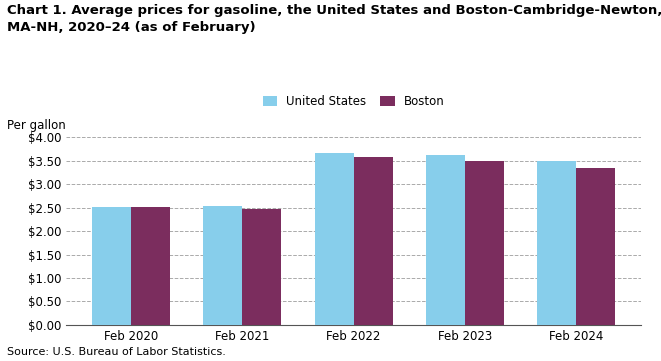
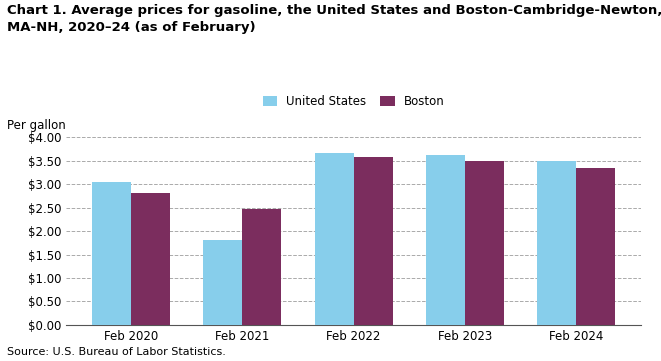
United States/Feb 2020: $2.52 -> $3.05
Boston/Feb 2020: $2.52 -> $2.80
United States/Feb 2021: $2.54 -> $1.80
